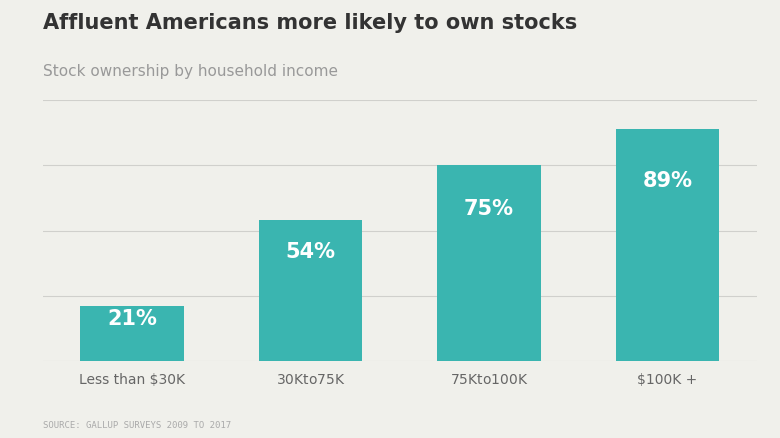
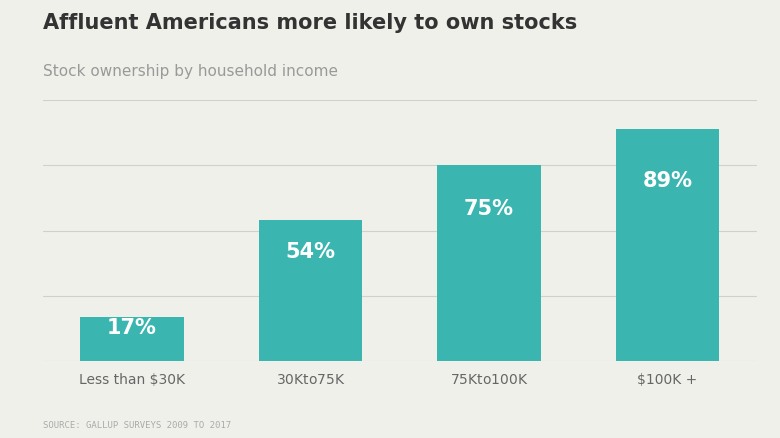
Less than $30K: 21% -> 17%
